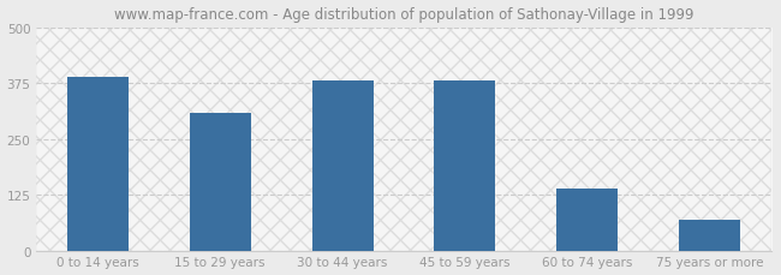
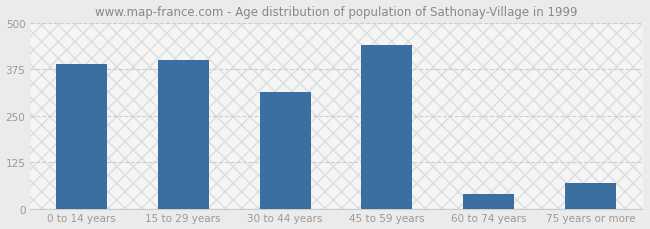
15 to 29 years: 308 -> 400
30 to 44 years: 382 -> 315
45 to 59 years: 382 -> 440
60 to 74 years: 140 -> 40
